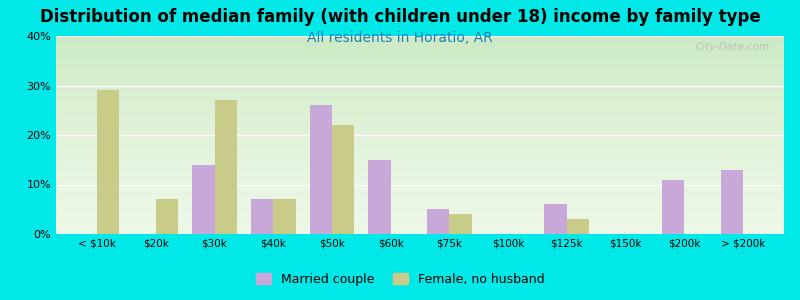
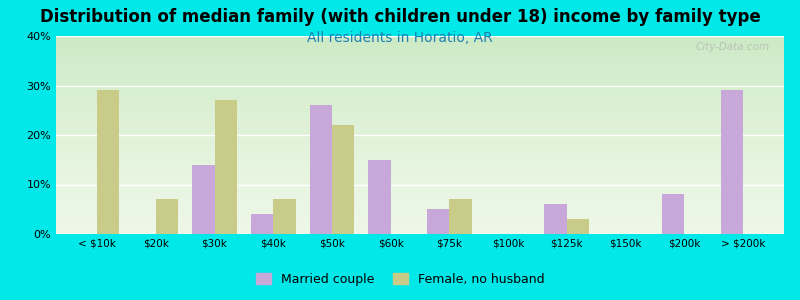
Married couple/$40k: 7% -> 4%
Female, no husband/$75k: 4% -> 7%
Married couple/$200k: 11% -> 8%
Married couple/> $200k: 13% -> 29%
